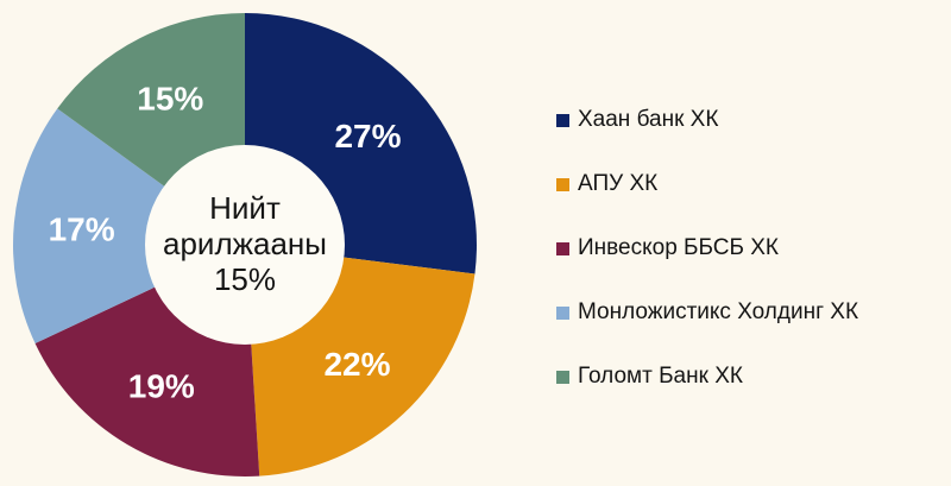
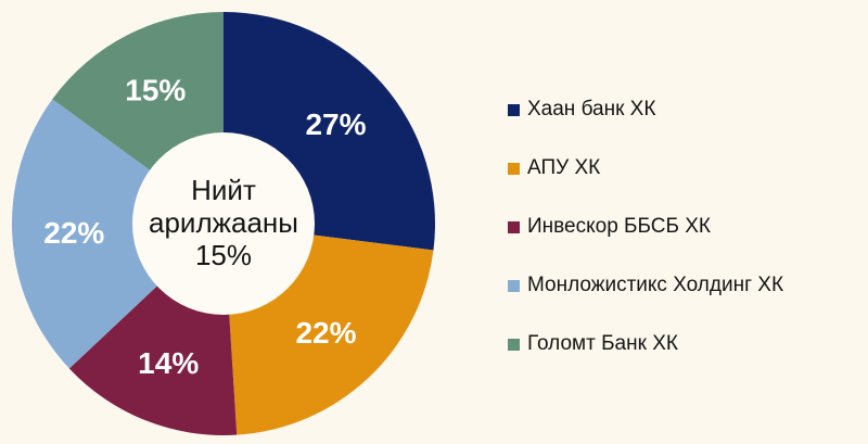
Инвескор ББСБ ХК: 19% -> 14%
Монложистикс Холдинг ХК: 17% -> 22%
